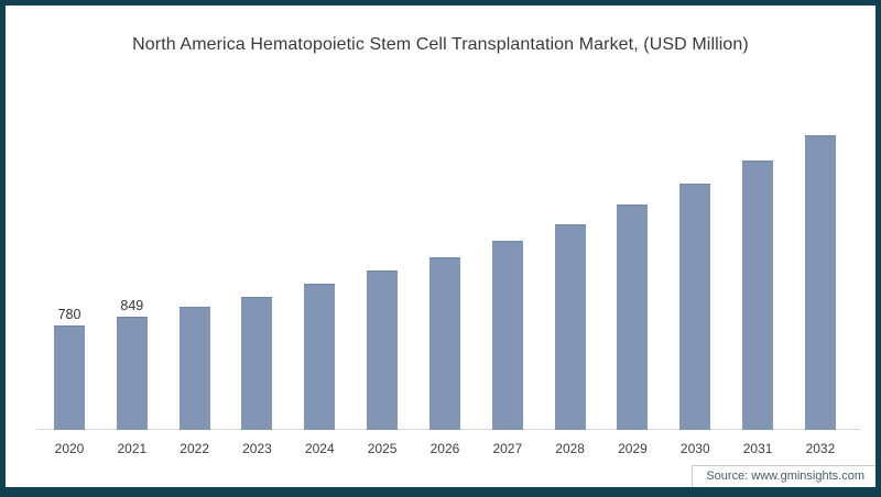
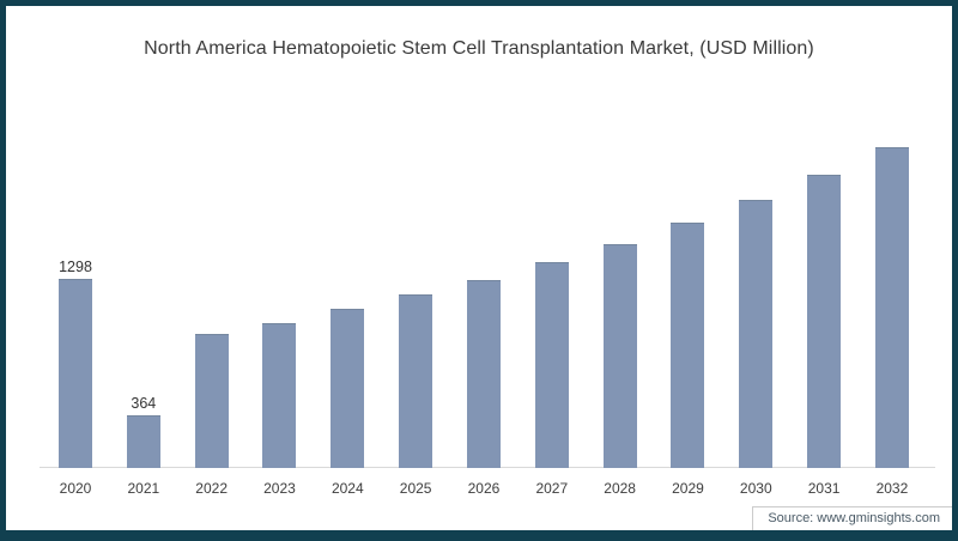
2020: 780 -> 1298
2021: 849 -> 364
